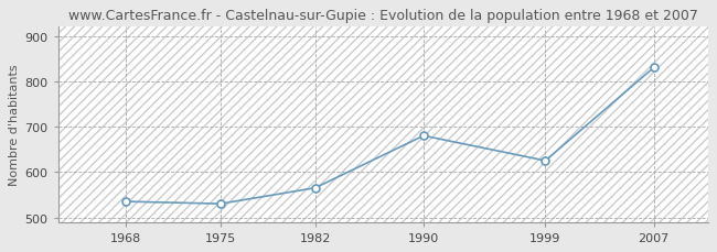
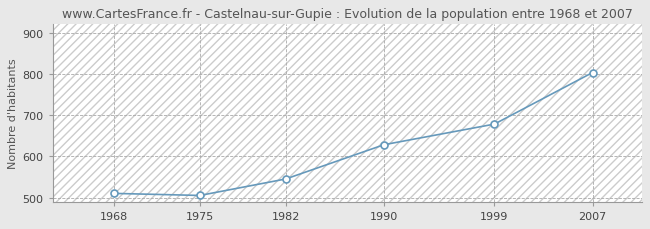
1968: 535 -> 510
1975: 530 -> 505
1982: 565 -> 545
1990: 680 -> 628
1999: 625 -> 678
2007: 830 -> 803
